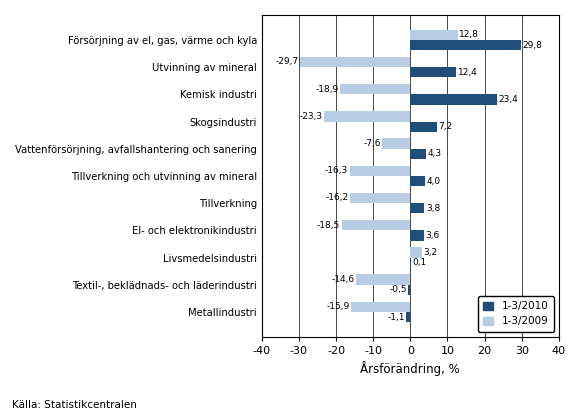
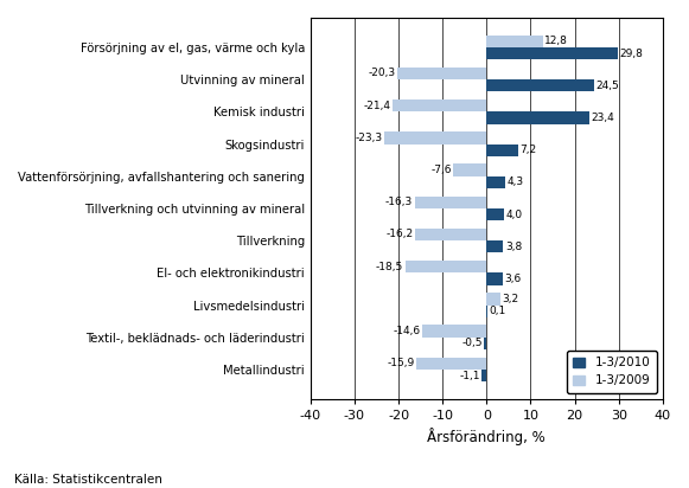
1-3/2009/Utvinning av mineral: -29,7 -> -20,3
1-3/2010/Utvinning av mineral: 12,4 -> 24,5
1-3/2009/Kemisk industri: -18,9 -> -21,4
